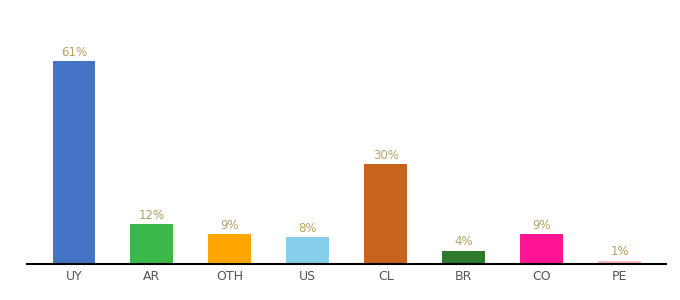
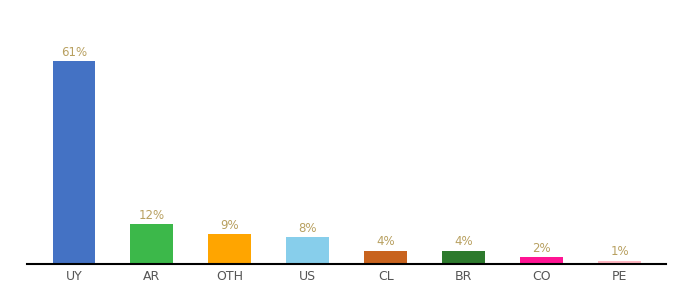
CL: 30% -> 4%
CO: 9% -> 2%
